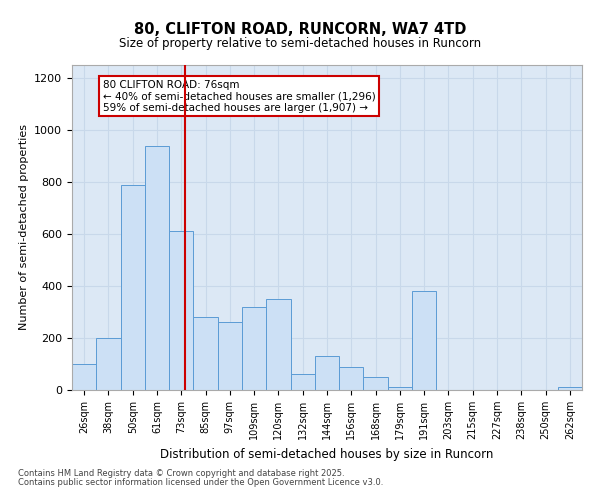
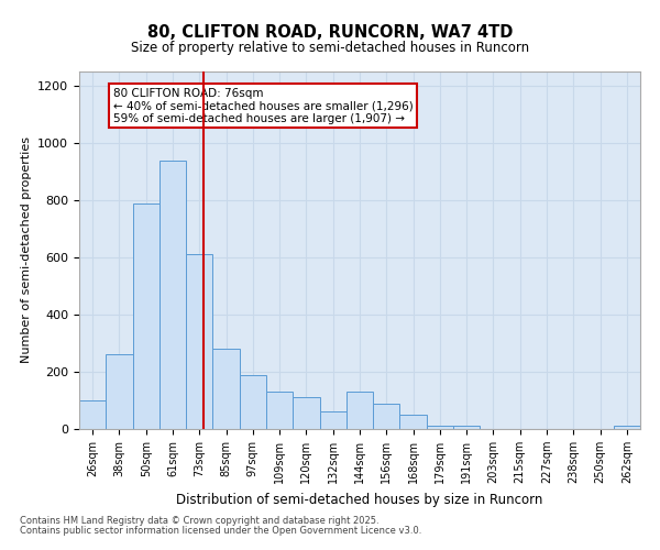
38sqm: 200 -> 260
97sqm: 260 -> 190
109sqm: 320 -> 130
120sqm: 350 -> 110
191sqm: 380 -> 10
